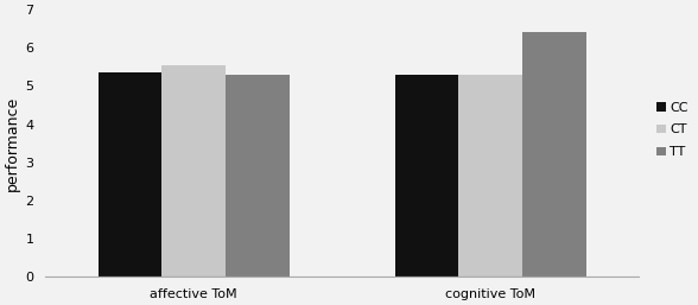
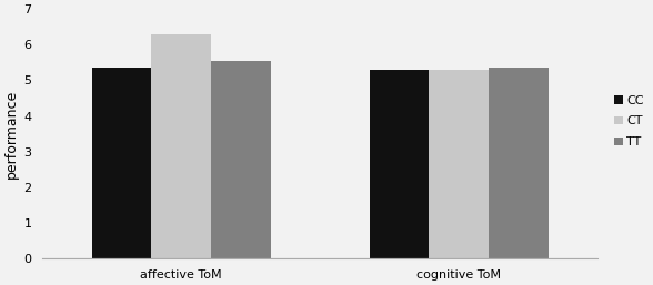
CT/affective ToM: 5.55 -> 6.28
TT/affective ToM: 5.30 -> 5.55
TT/cognitive ToM: 6.40 -> 5.37
